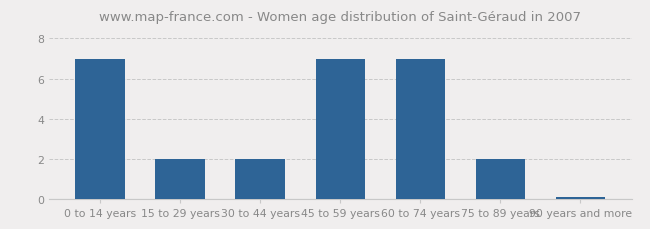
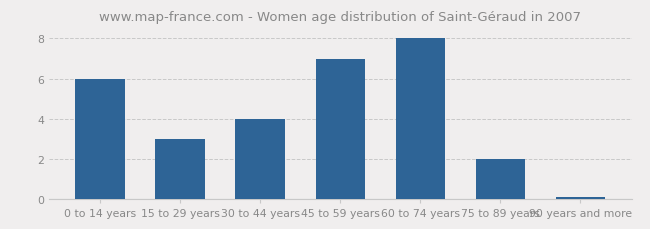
0 to 14 years: 7.00 -> 6.00
15 to 29 years: 2.00 -> 3.00
30 to 44 years: 2.00 -> 4.00
60 to 74 years: 7.00 -> 8.00
